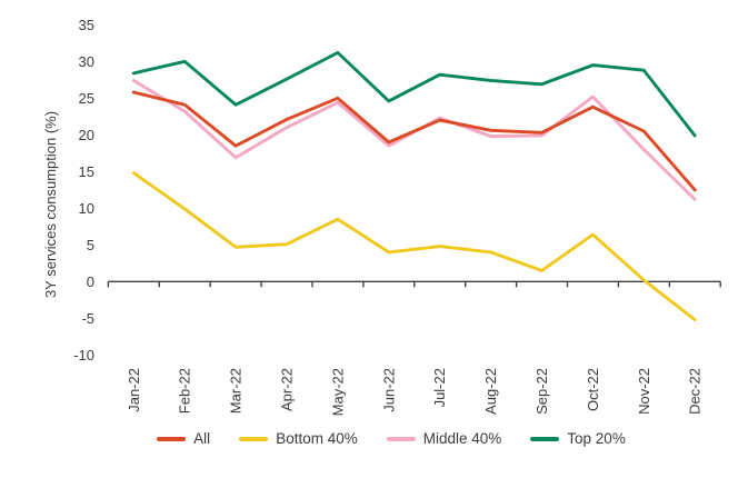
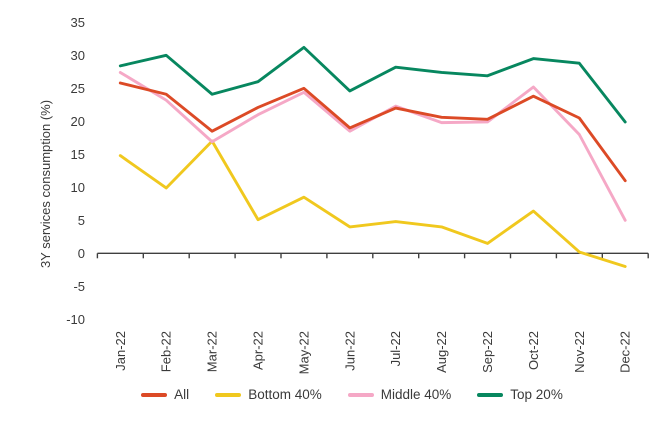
Bottom 40%/Mar-22: 5 -> 17
Top 20%/Apr-22: 28 -> 26
All/Dec-22: 12 -> 11
Bottom 40%/Dec-22: -5 -> -2
Middle 40%/Dec-22: 11 -> 5
